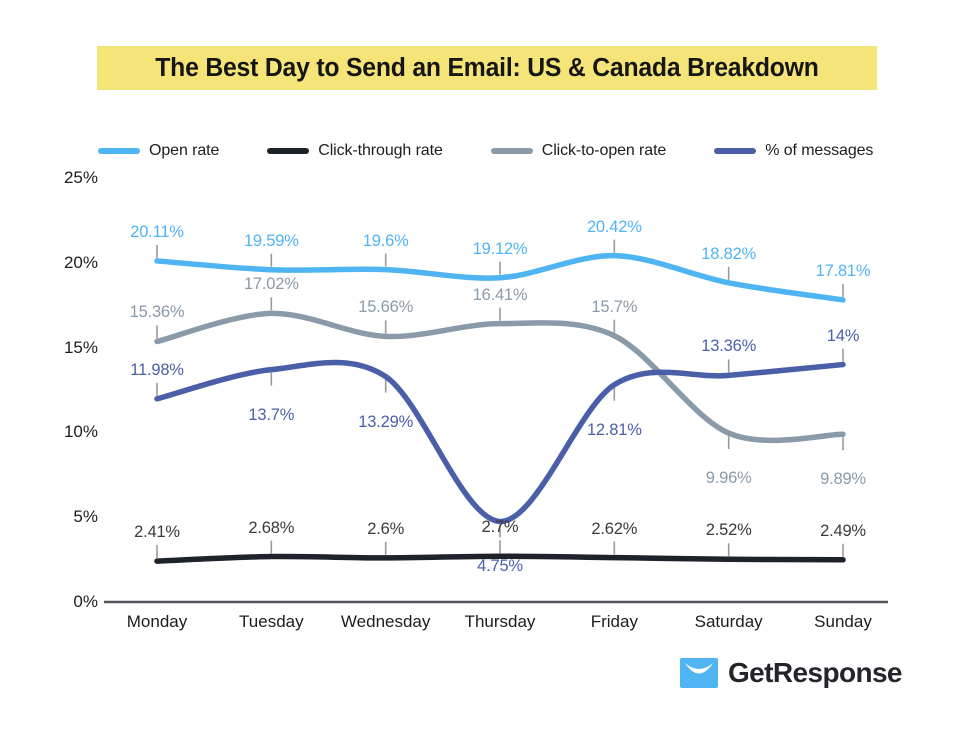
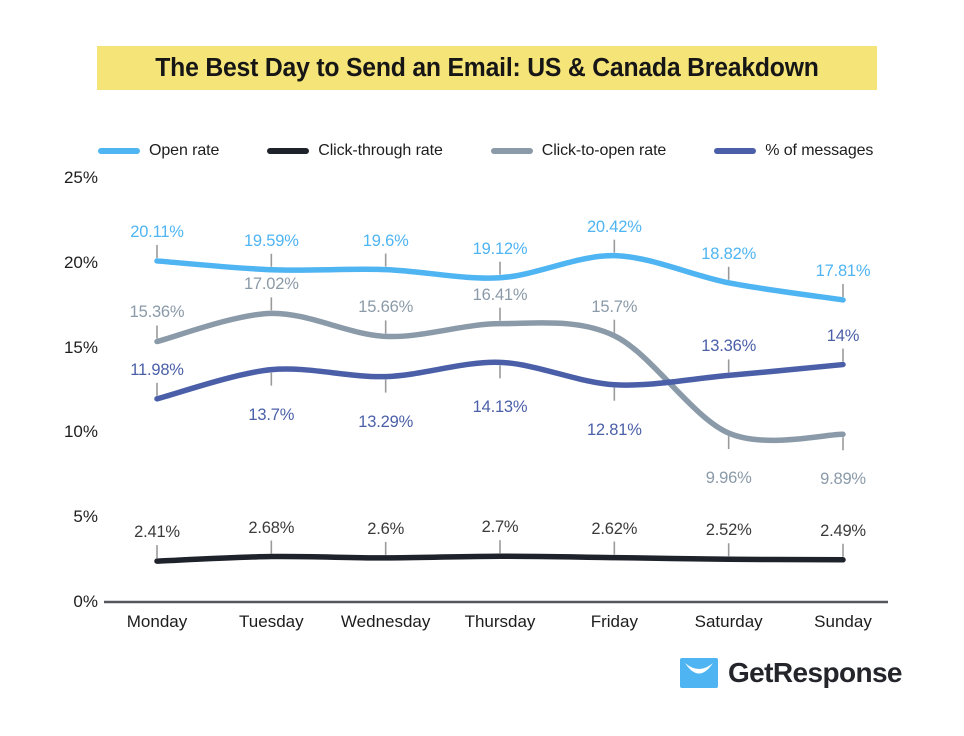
% of messages/Thursday: 4.75% -> 14.13%
